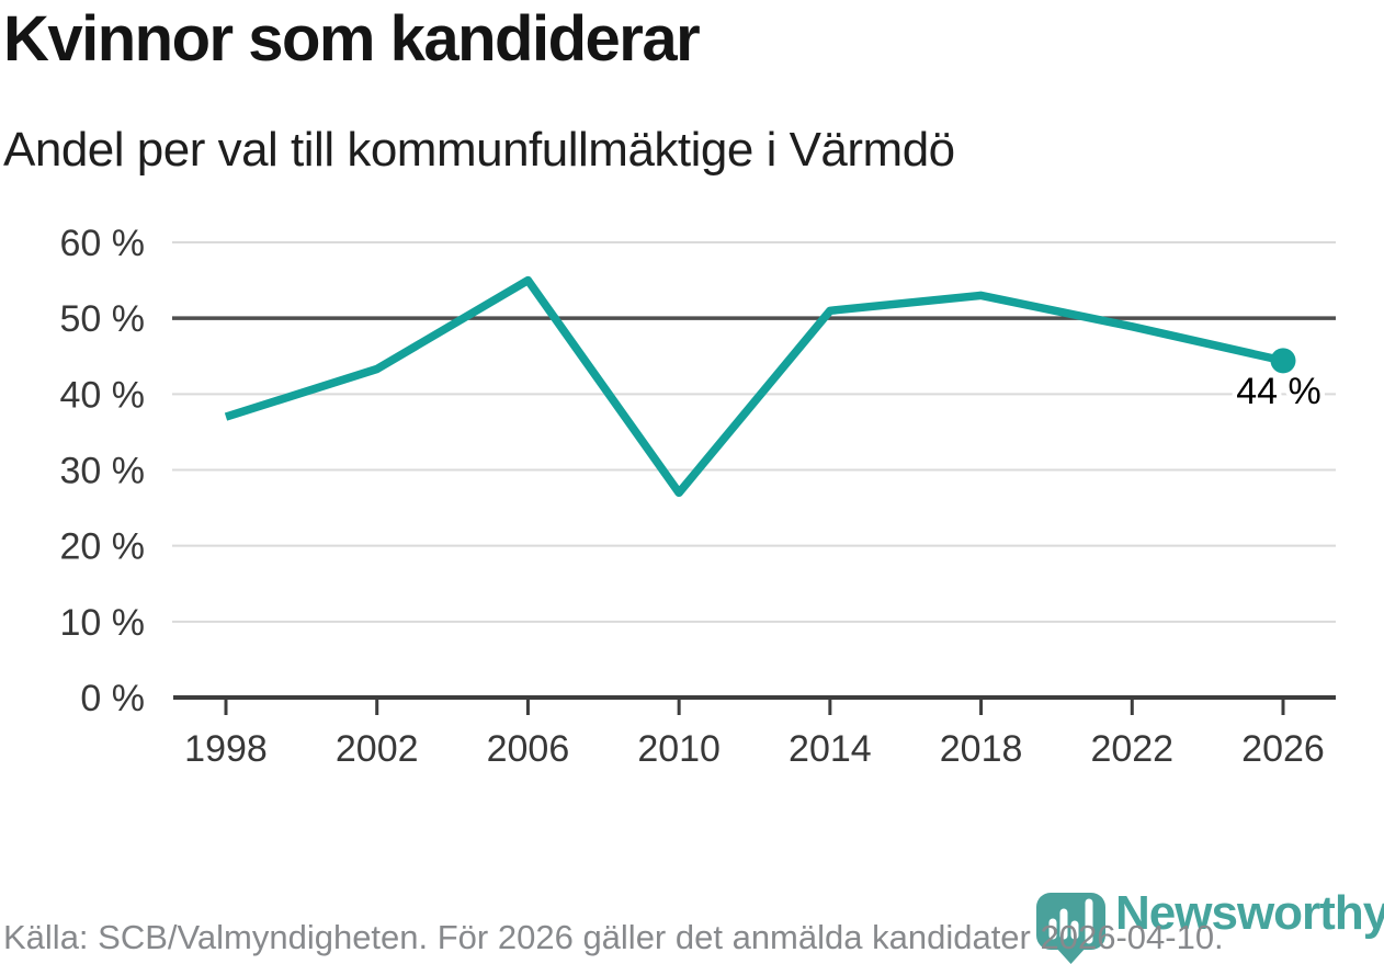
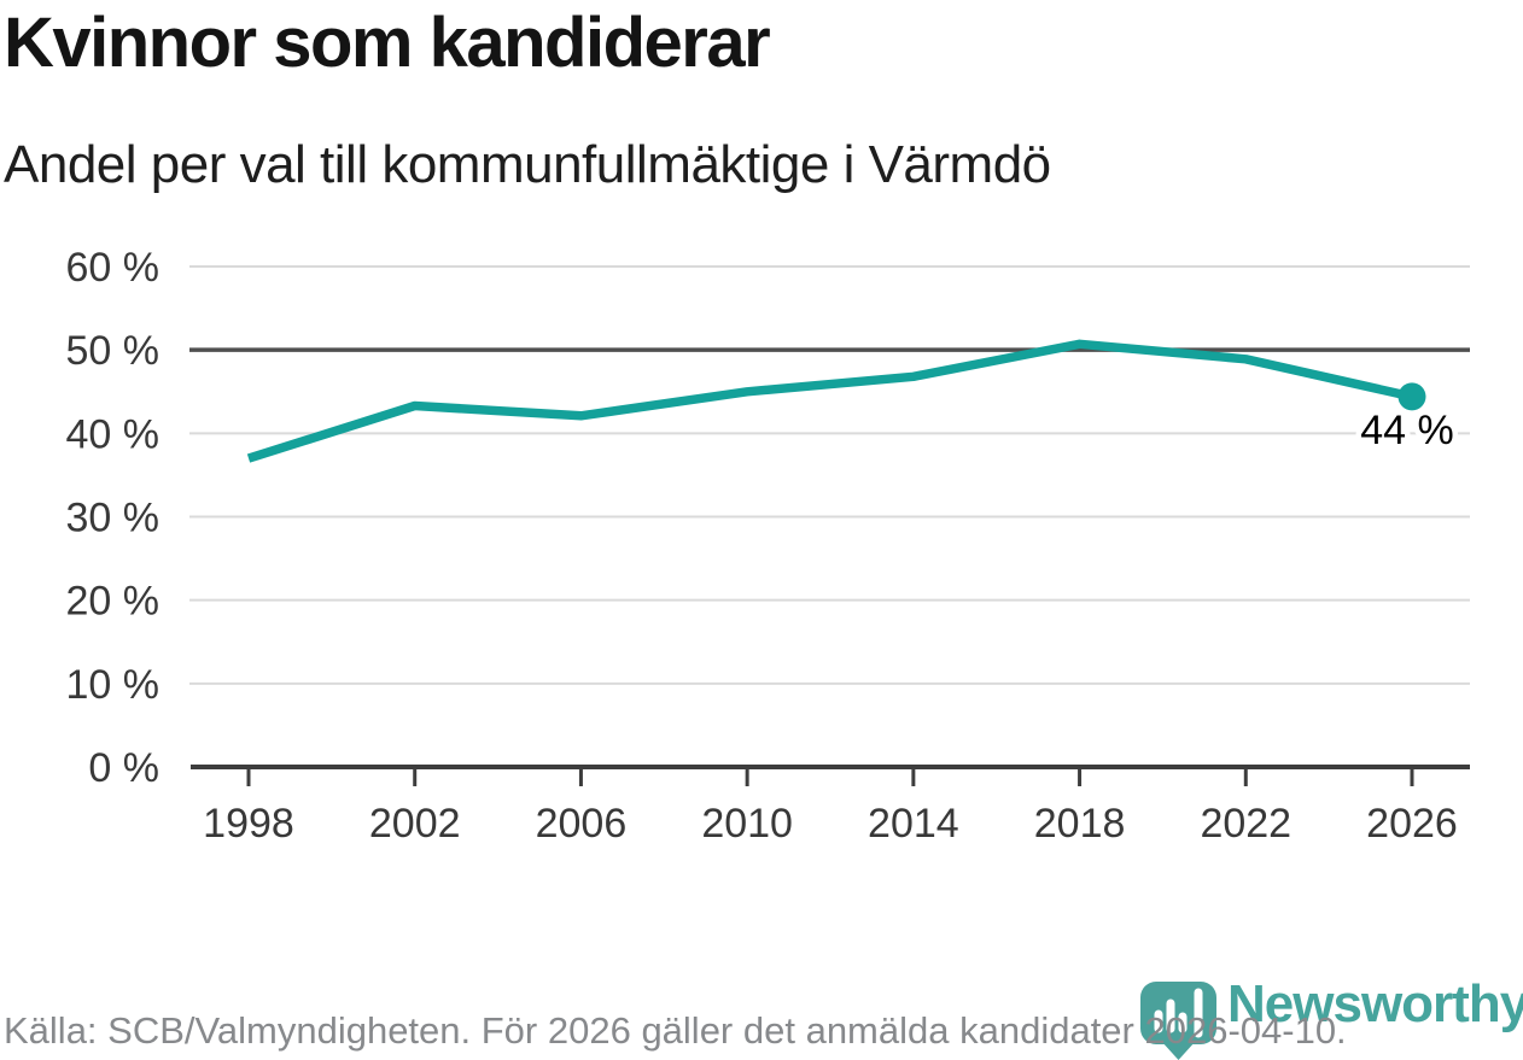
2006: 55% -> 42%
2010: 27% -> 45%
2014: 51% -> 47%
2018: 53% -> 51%
